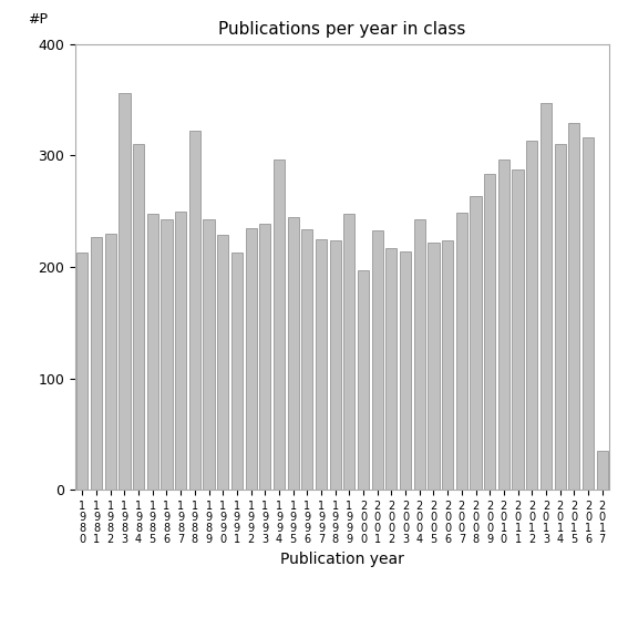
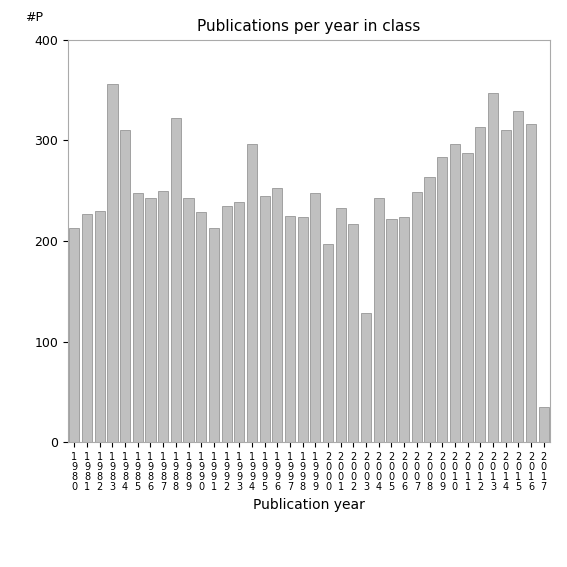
1 9 9 6: 234 -> 253
2 0 0 3: 214 -> 128
